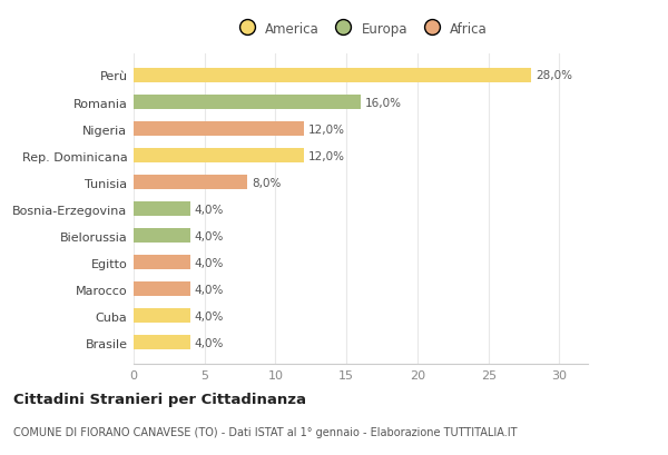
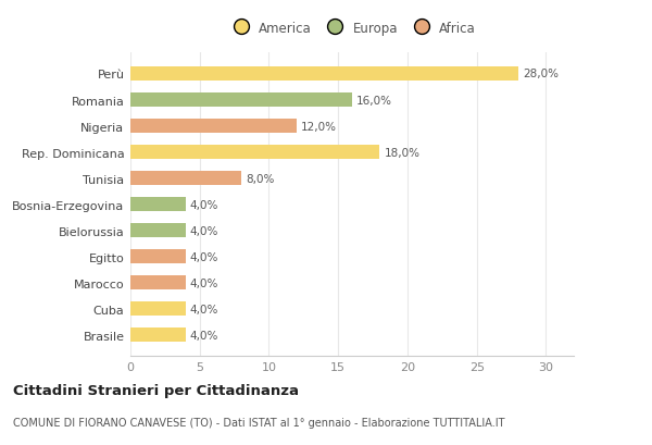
Rep. Dominicana: 12,0% -> 18,0%
